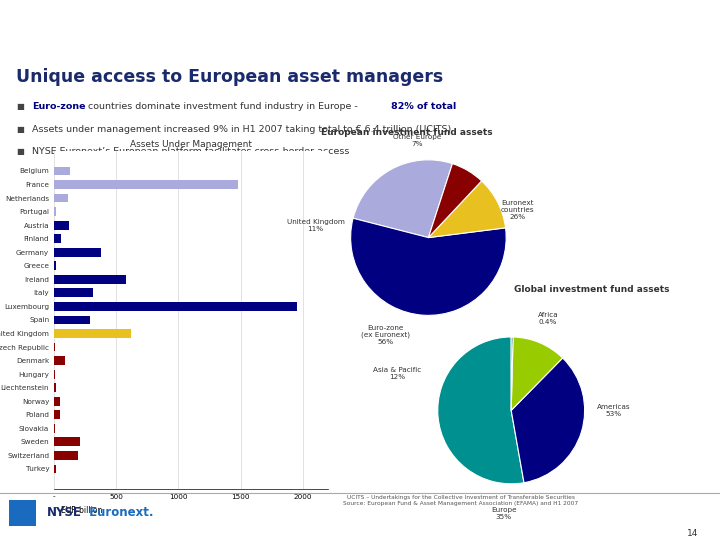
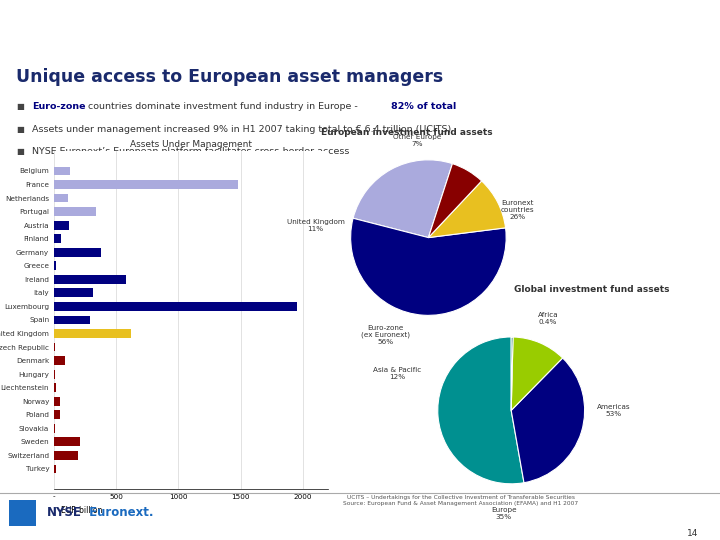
Portugal: 20 -> 340
